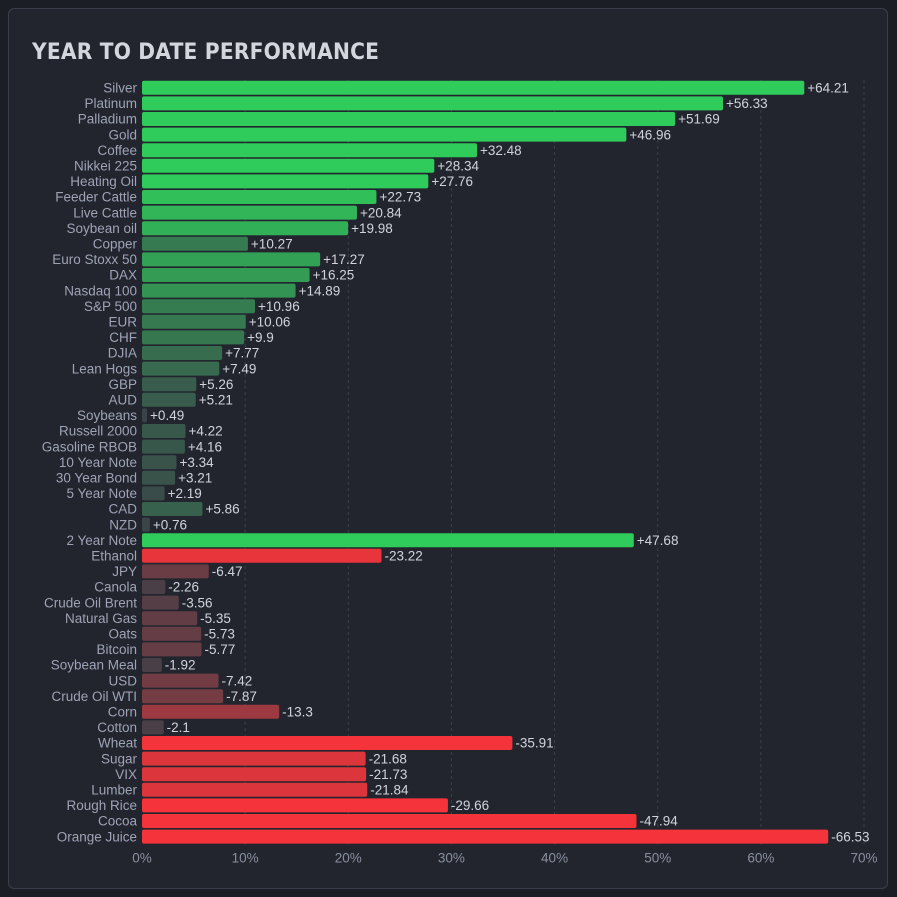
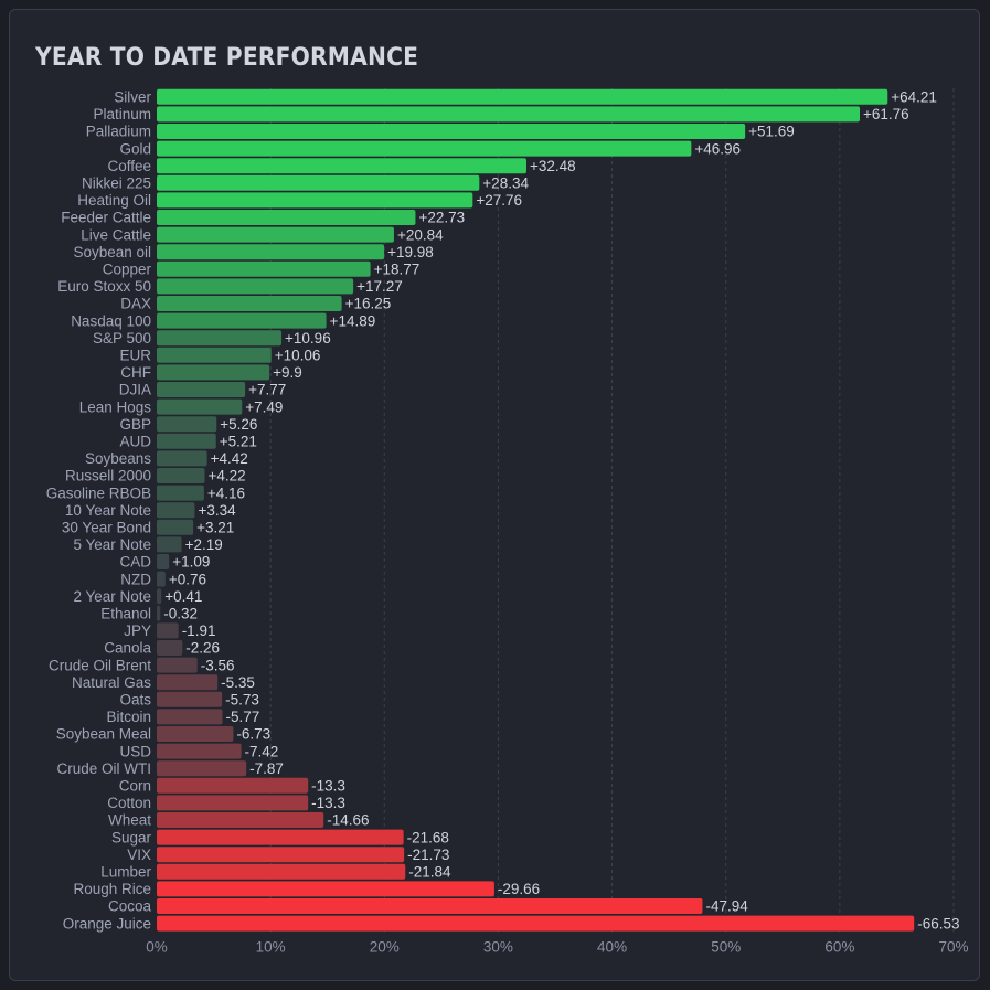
Platinum: +56.33 -> +61.76
Copper: +10.27 -> +18.77
Soybeans: +0.49 -> +4.42
CAD: +5.86 -> +1.09
2 Year Note: +47.68 -> +0.41
Ethanol: -23.22 -> -0.32
JPY: -6.47 -> -1.91
Soybean Meal: -1.92 -> -6.73
Cotton: -2.1 -> -13.3
Wheat: -35.91 -> -14.66
